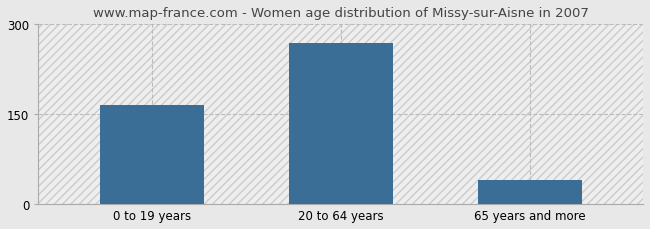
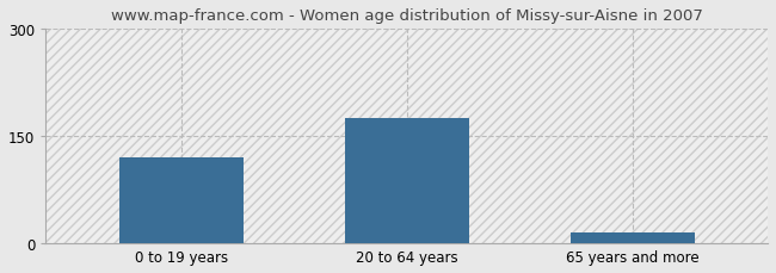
0 to 19 years: 166 -> 120
20 to 64 years: 268 -> 175
65 years and more: 40 -> 15
